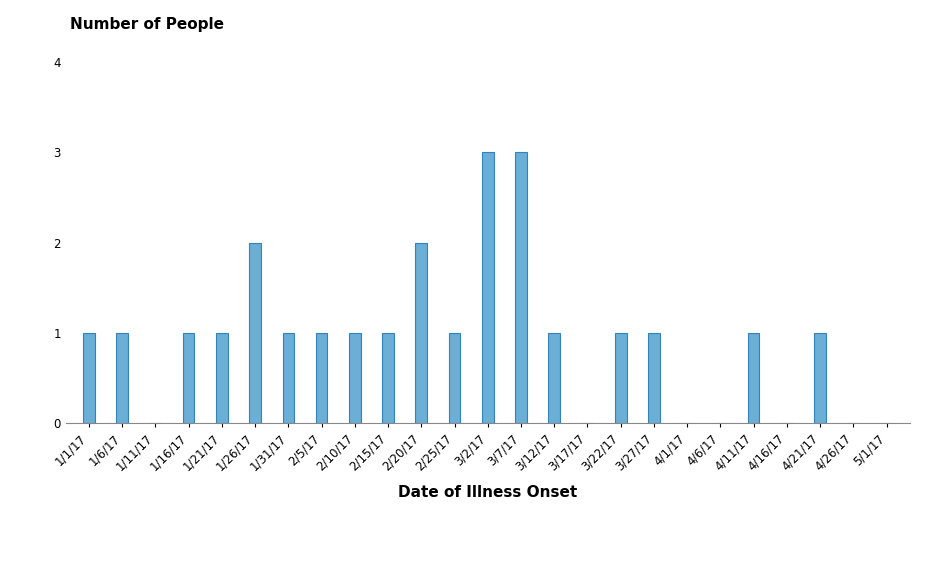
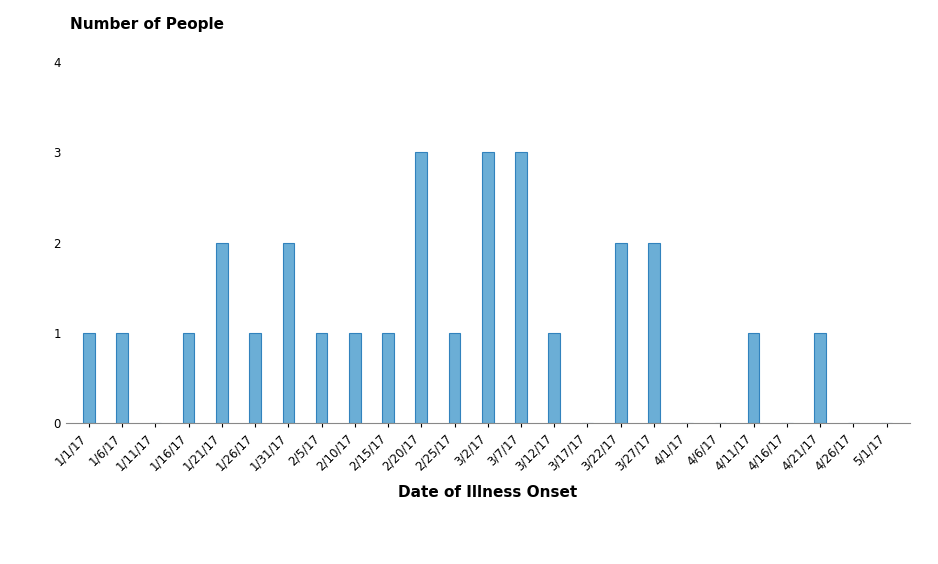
1/21/17: 1 -> 2
1/26/17: 2 -> 1
1/31/17: 1 -> 2
2/20/17: 2 -> 3
3/22/17: 1 -> 2
3/27/17: 1 -> 2
